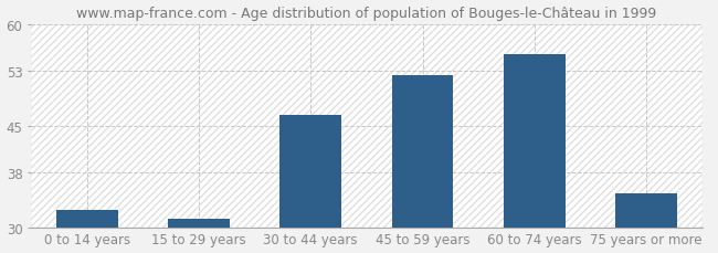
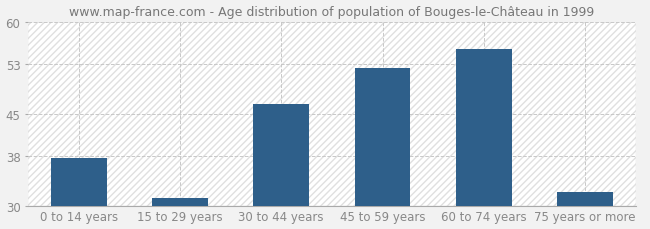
0 to 14 years: 32.5 -> 37.8
75 years or more: 35.0 -> 32.2
